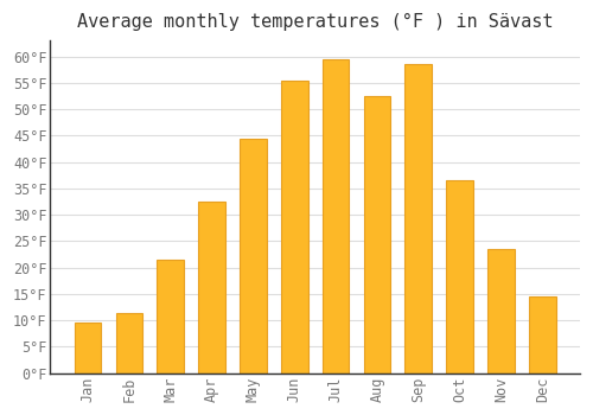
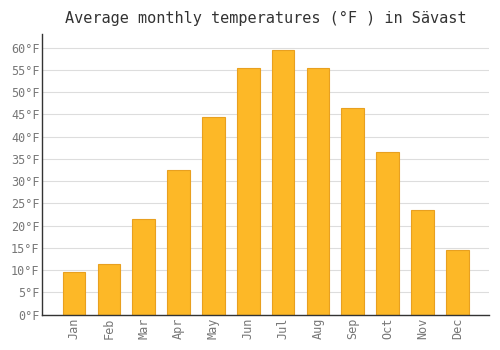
Aug: 52.5°F -> 55.5°F
Sep: 58.5°F -> 46.5°F
